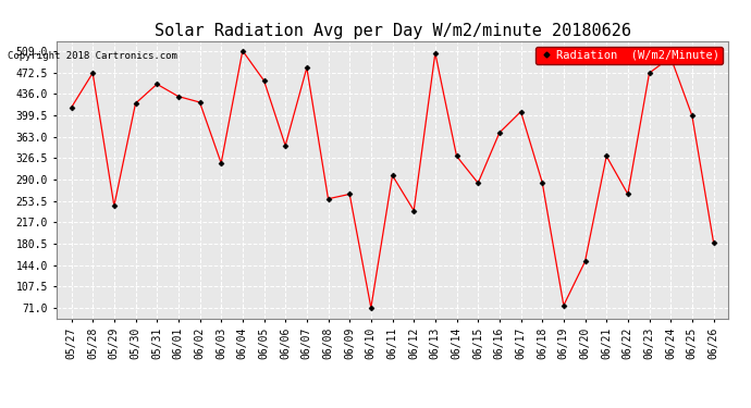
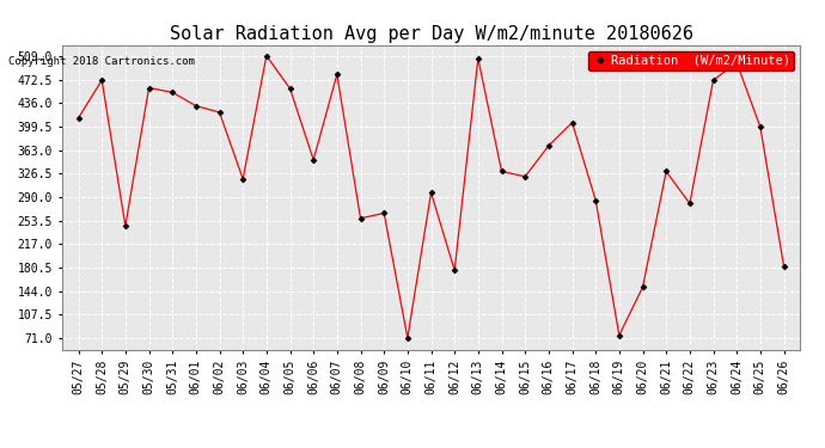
05/30: 420 -> 460
06/12: 237 -> 176
06/15: 284 -> 322
06/22: 265 -> 280
